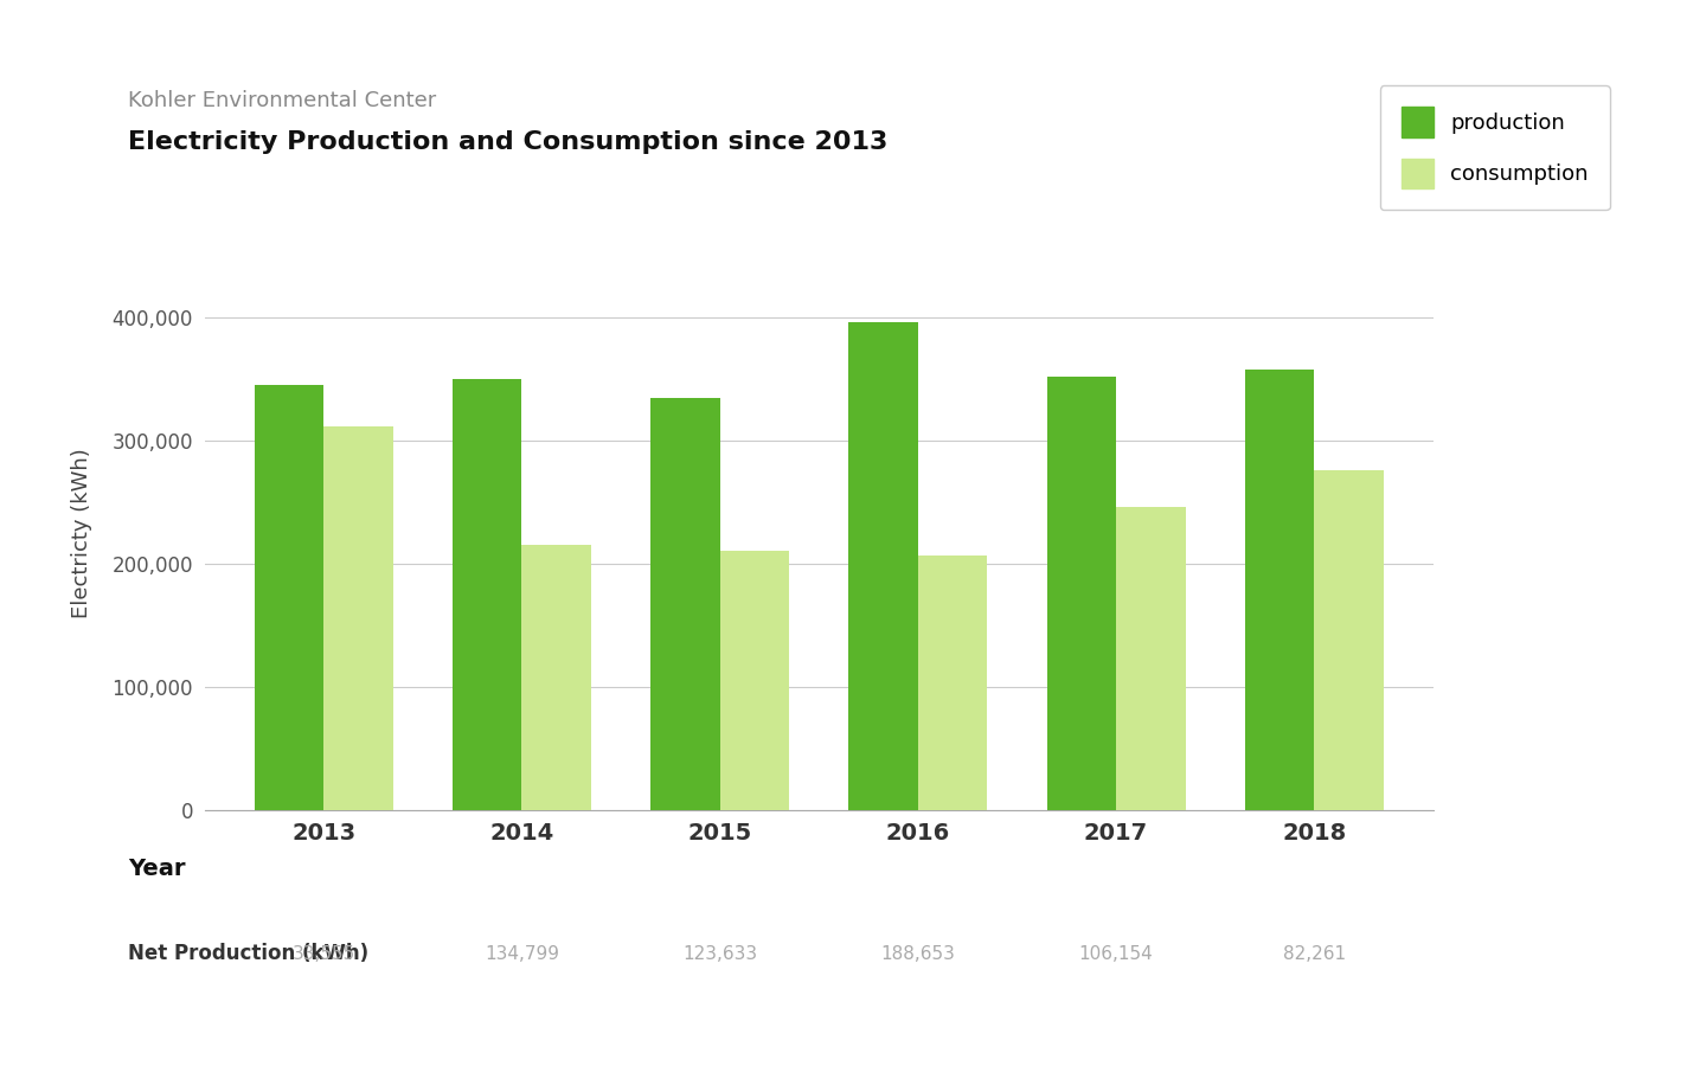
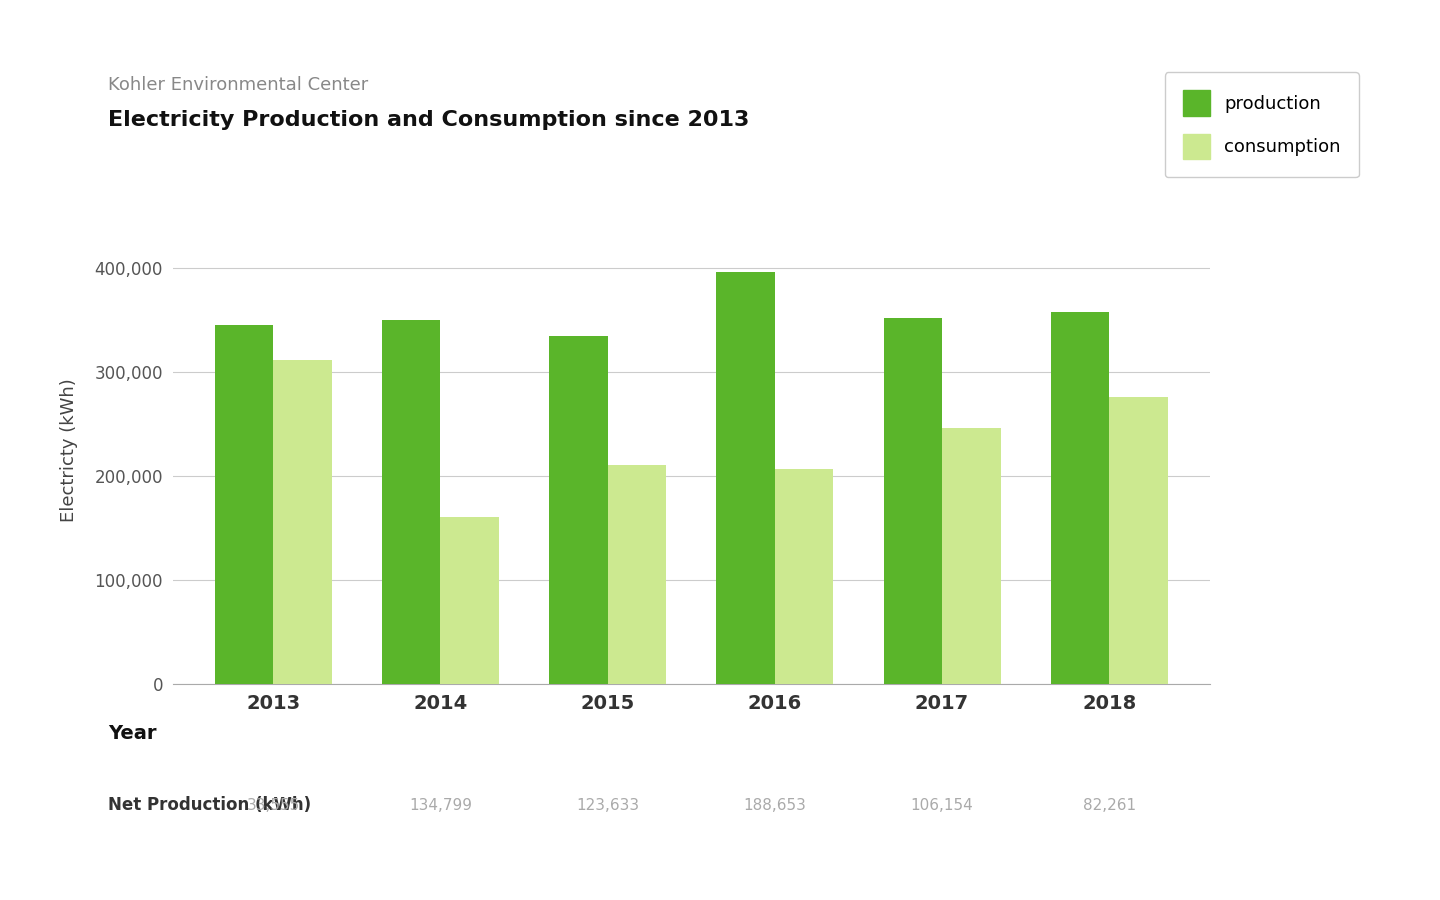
consumption/2014: 215,000 -> 161,000
